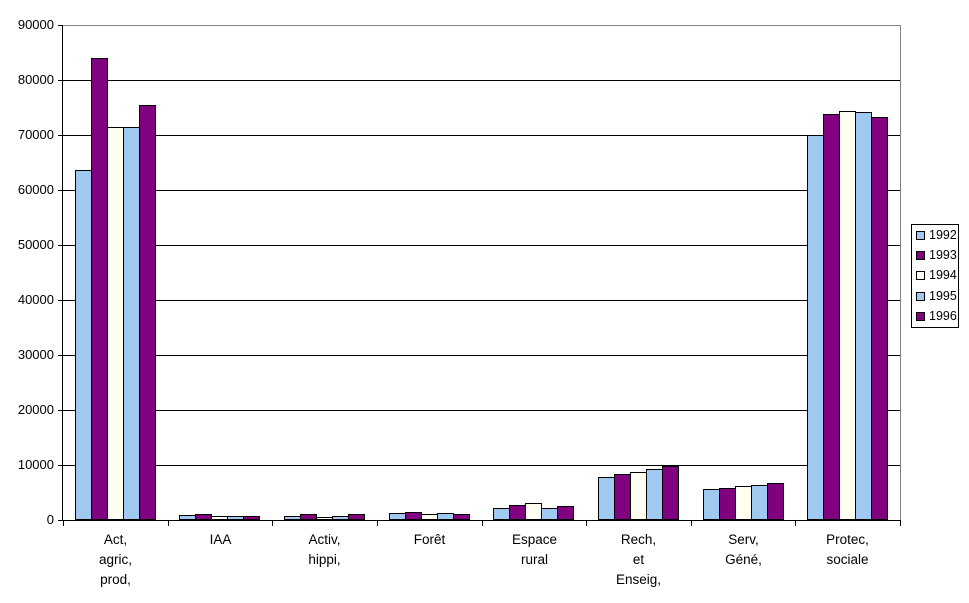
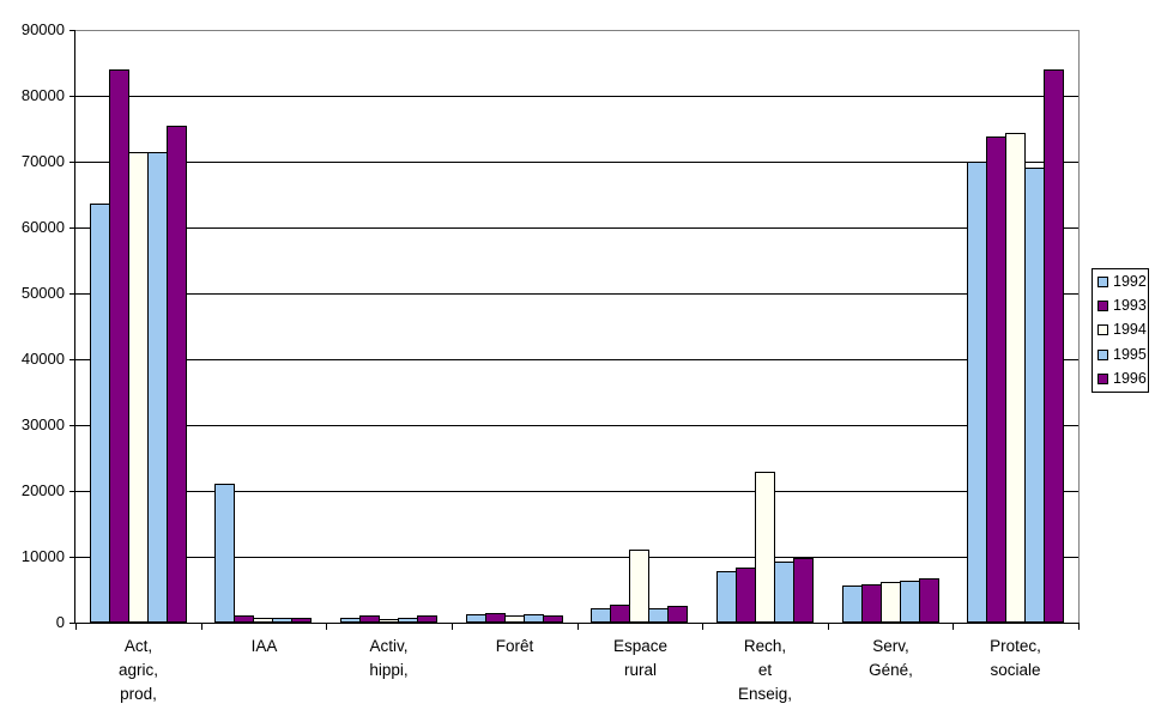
1992/IAA: 1000 -> 21000
1994/Espace rural: 3000 -> 11000
1994/Rech, et Enseig,: 9000 -> 23000
1995/Protec, sociale: 74000 -> 69000
1996/Protec, sociale: 73000 -> 84000
